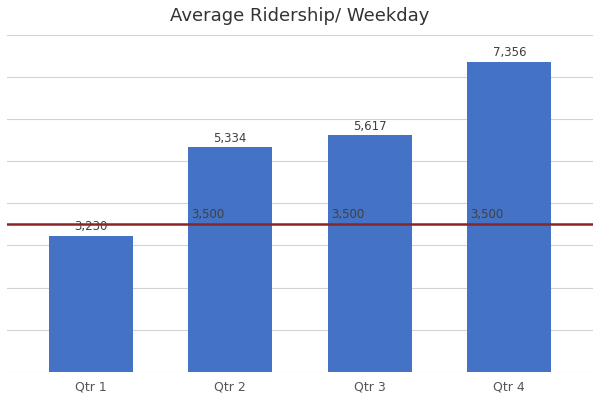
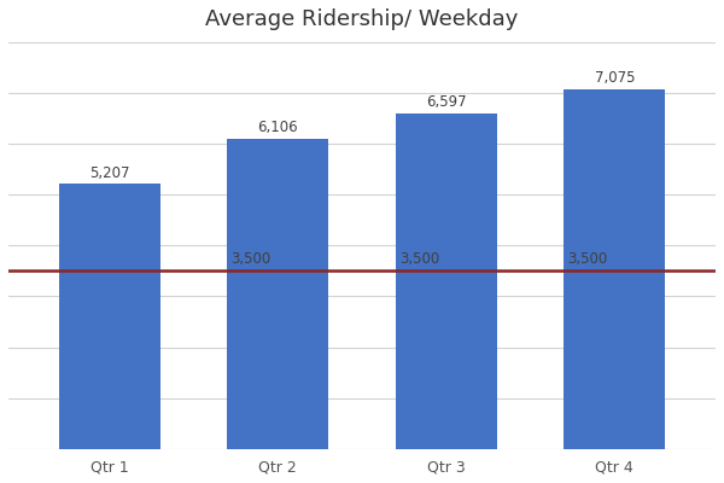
Qtr 1: 3,230 -> 5,207
Qtr 2: 5,334 -> 6,106
Qtr 3: 5,617 -> 6,597
Qtr 4: 7,356 -> 7,075
